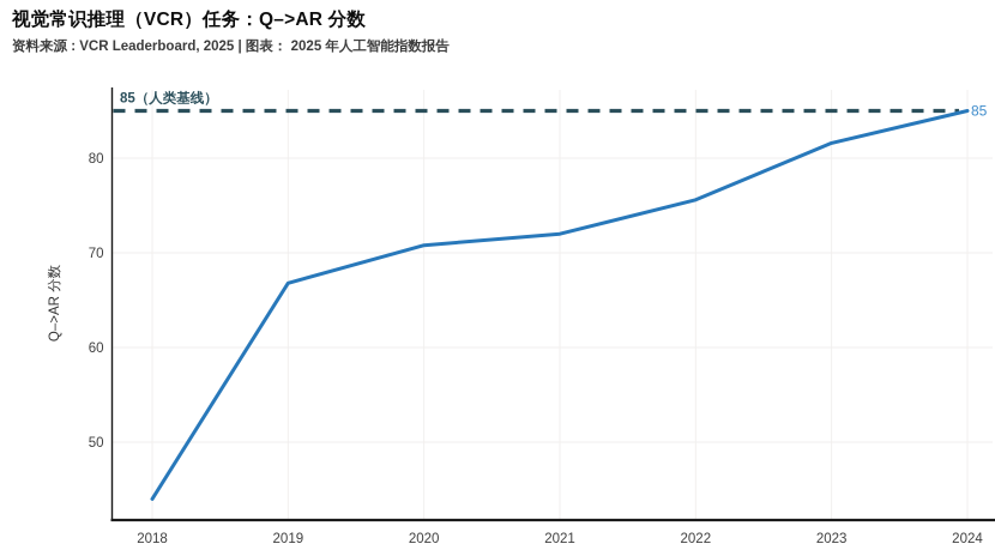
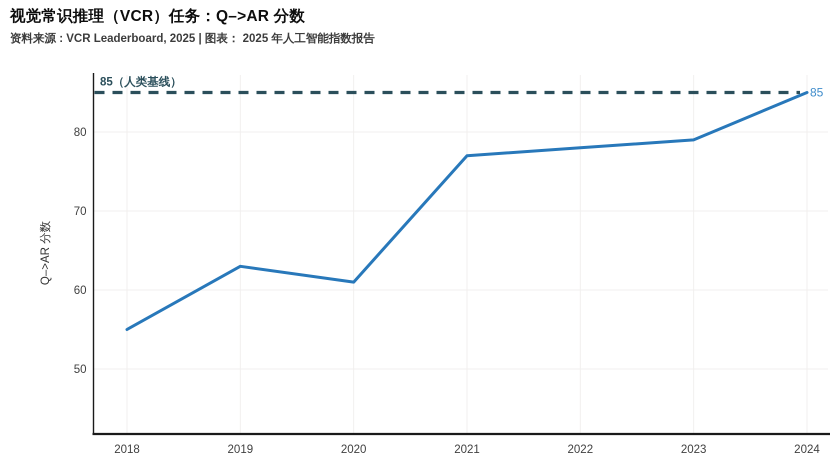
2018: 44 -> 55
2019: 67 -> 63
2020: 71 -> 61
2021: 72 -> 77
2022: 76 -> 78
2023: 82 -> 79
